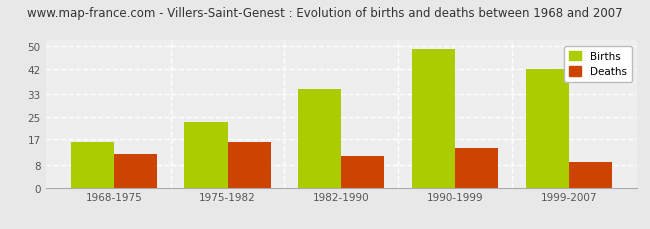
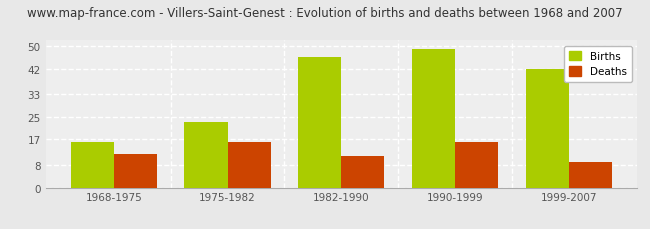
Births/1982-1990: 35 -> 46
Deaths/1990-1999: 14 -> 16
